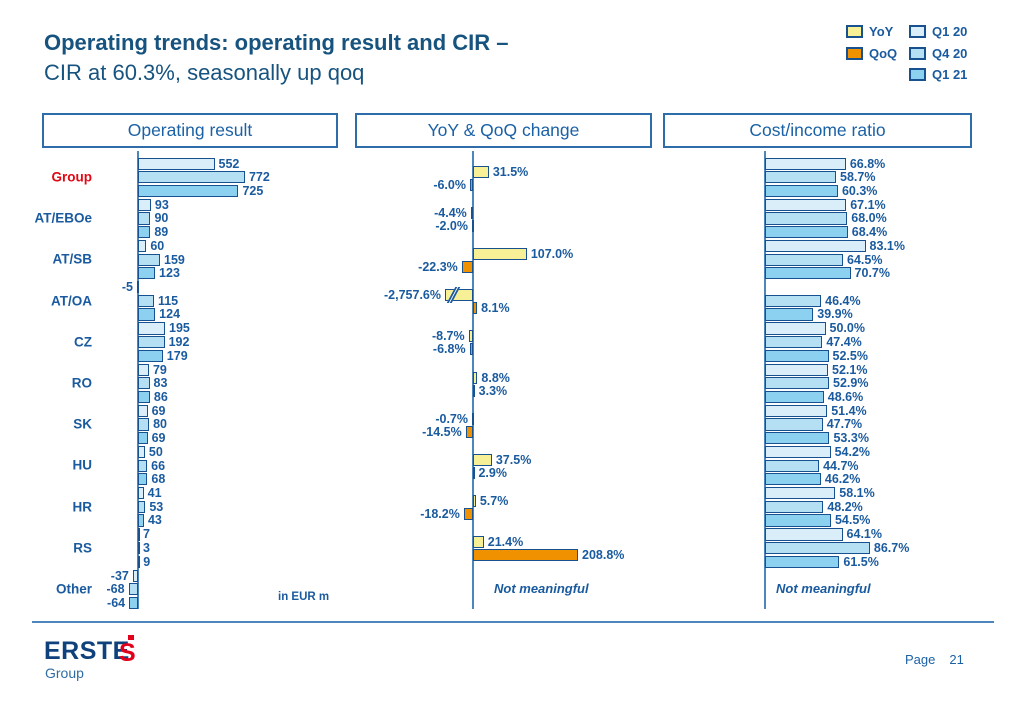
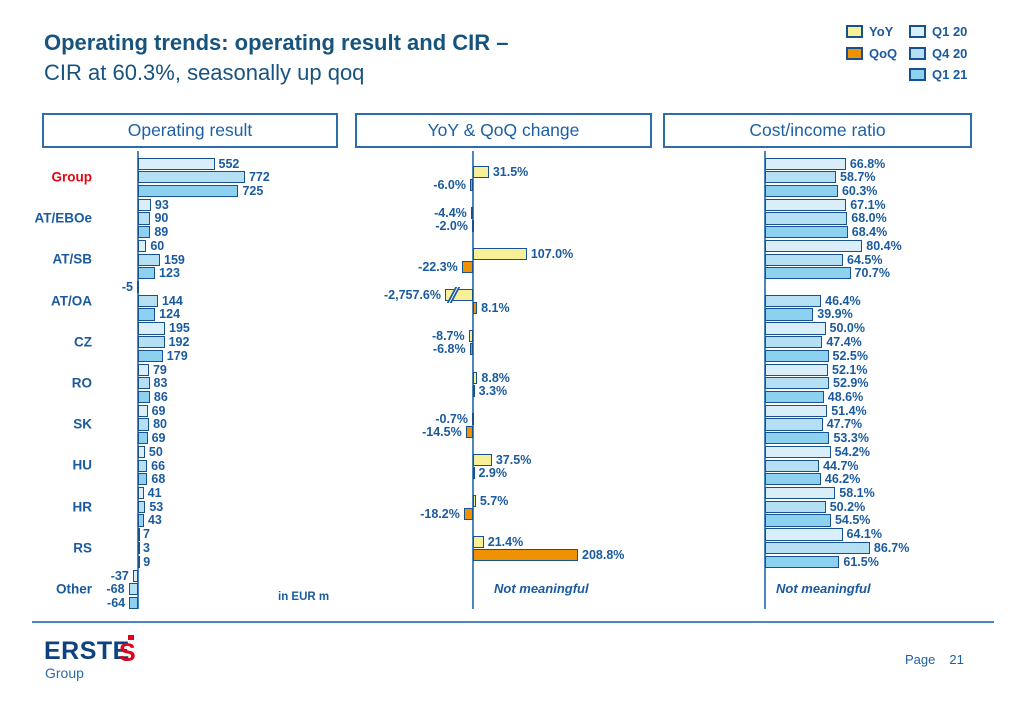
Operating result/Q4 20/AT/OA: 115 -> 144
Cost/income ratio/Q1 20/AT/SB: 83.1% -> 80.4%
Cost/income ratio/Q4 20/HR: 48.2% -> 50.2%
